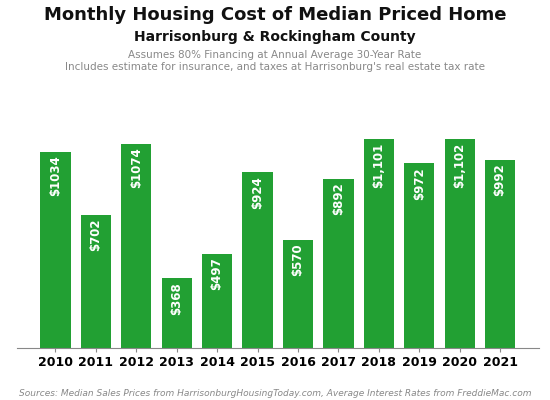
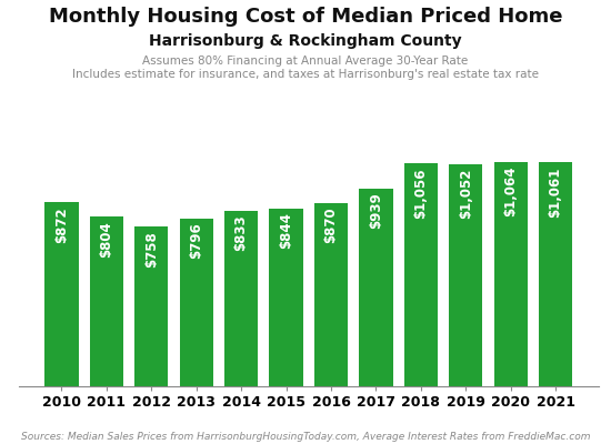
2010: $1034 -> $872
2011: $702 -> $804
2012: $1074 -> $758
2013: $368 -> $796
2014: $497 -> $833
2015: $924 -> $844
2016: $570 -> $870
2017: $892 -> $939
2018: $1,101 -> $1,056
2019: $972 -> $1,052
2020: $1,102 -> $1,064
2021: $992 -> $1,061
